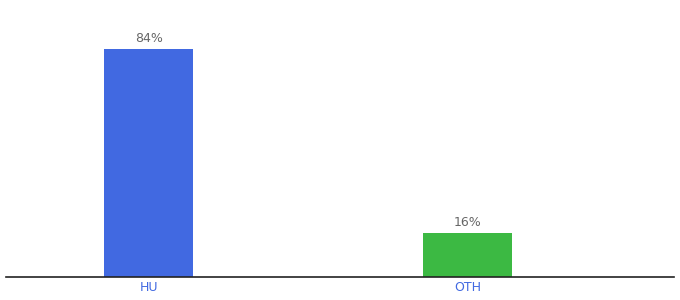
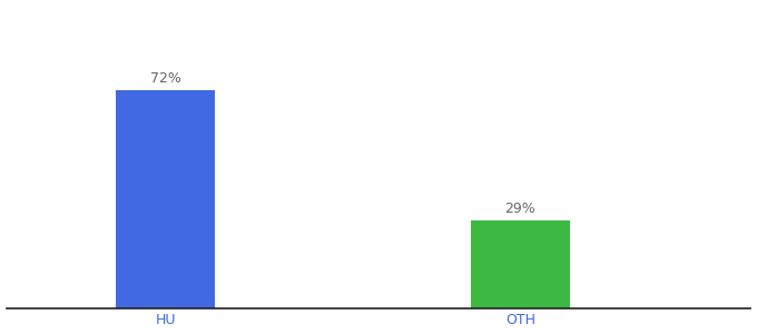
HU: 84% -> 72%
OTH: 16% -> 29%
